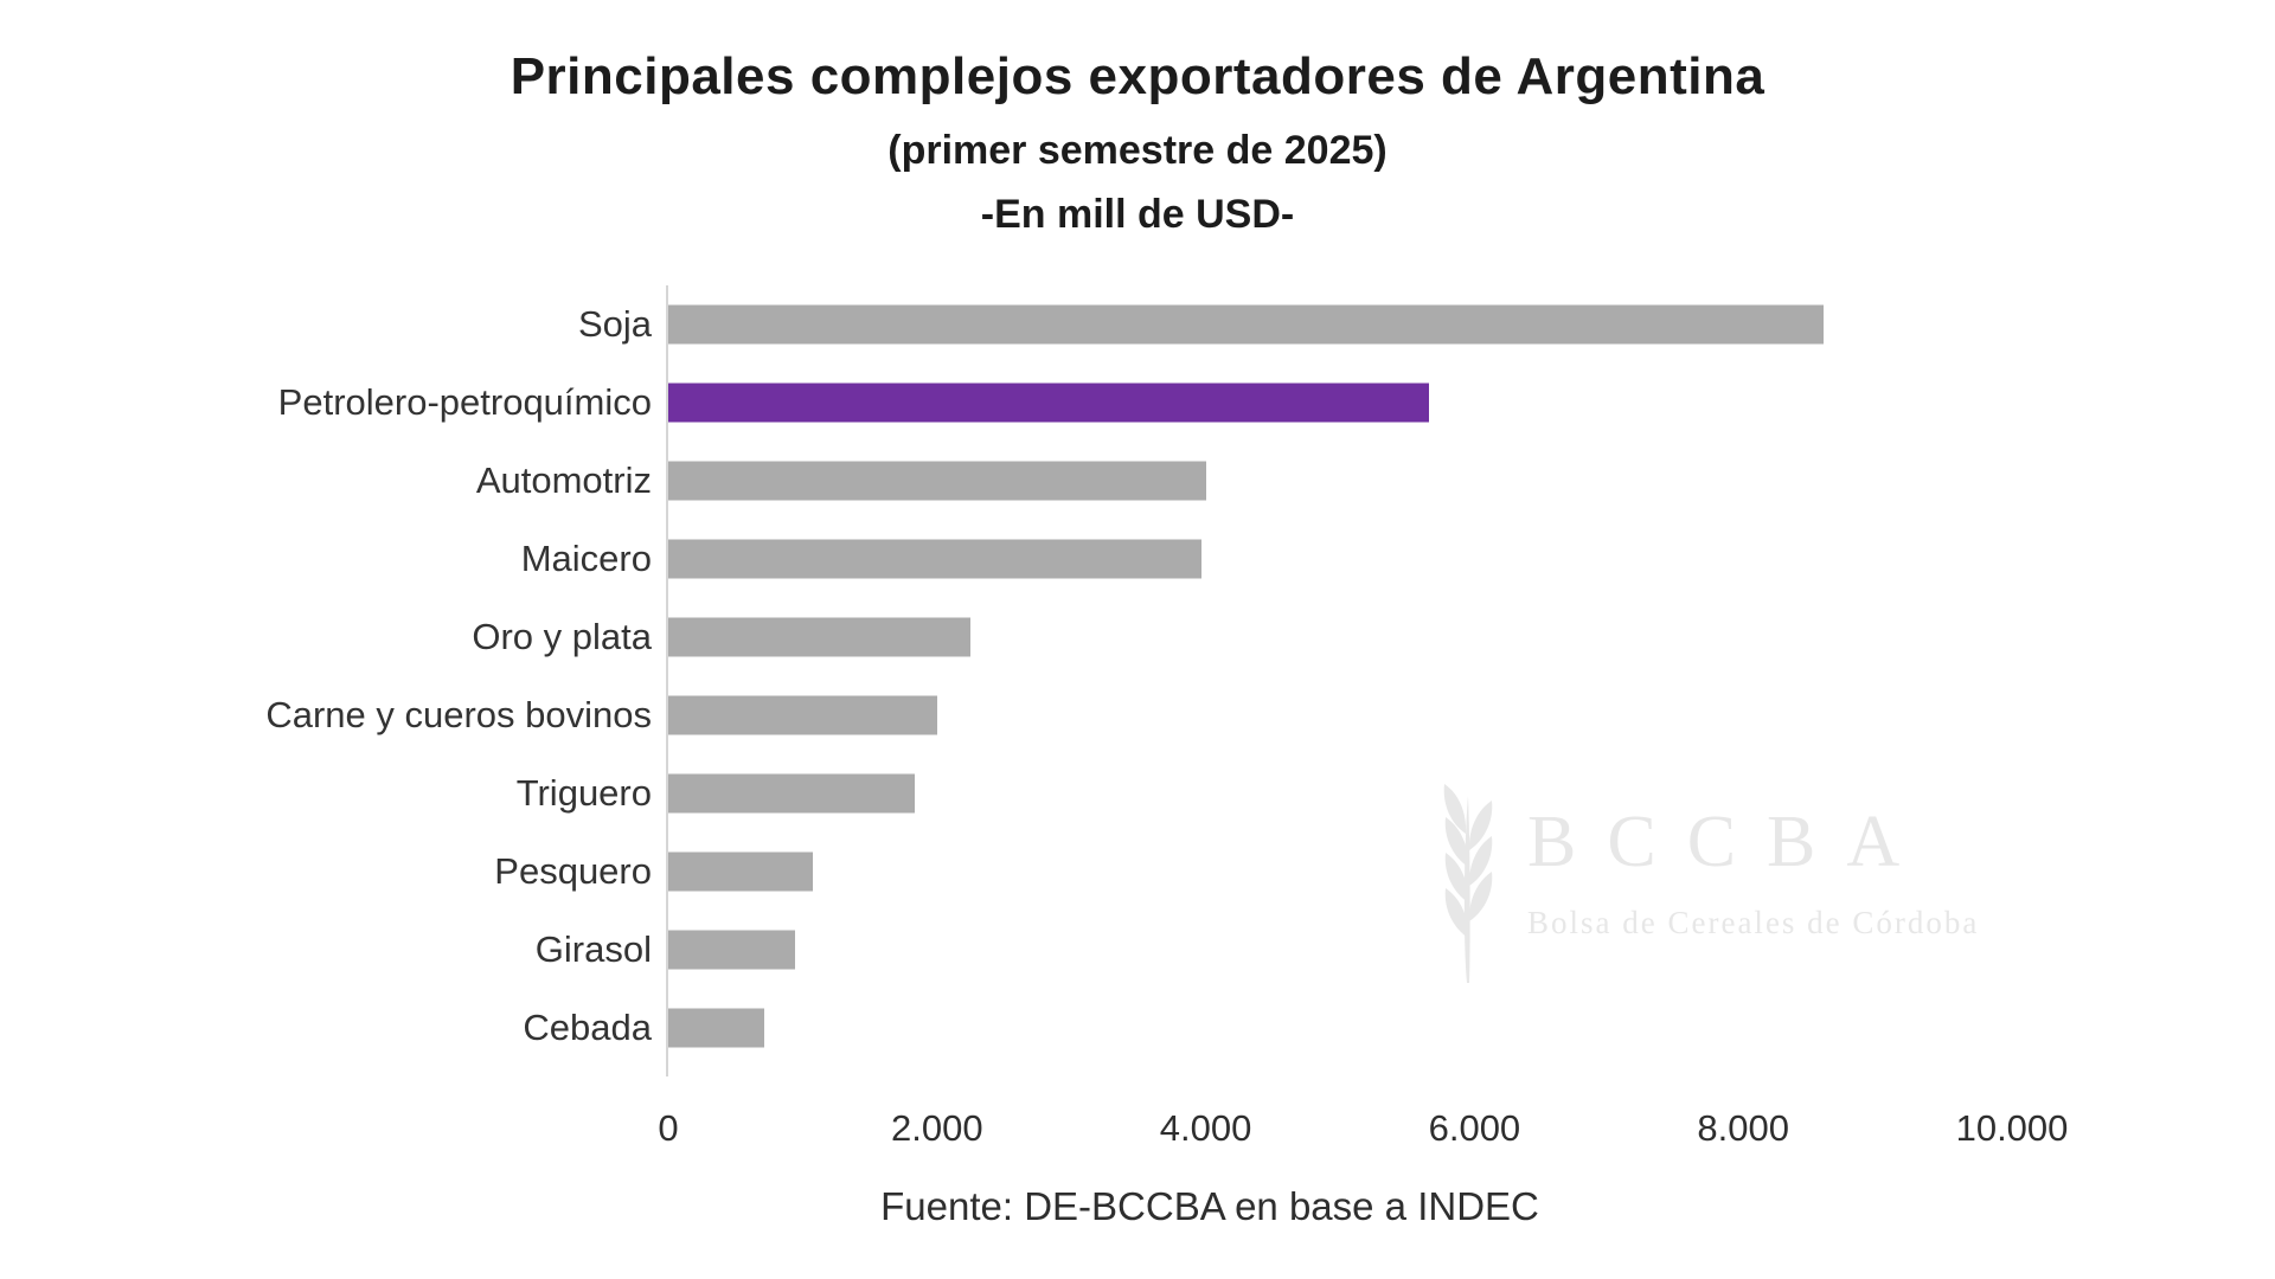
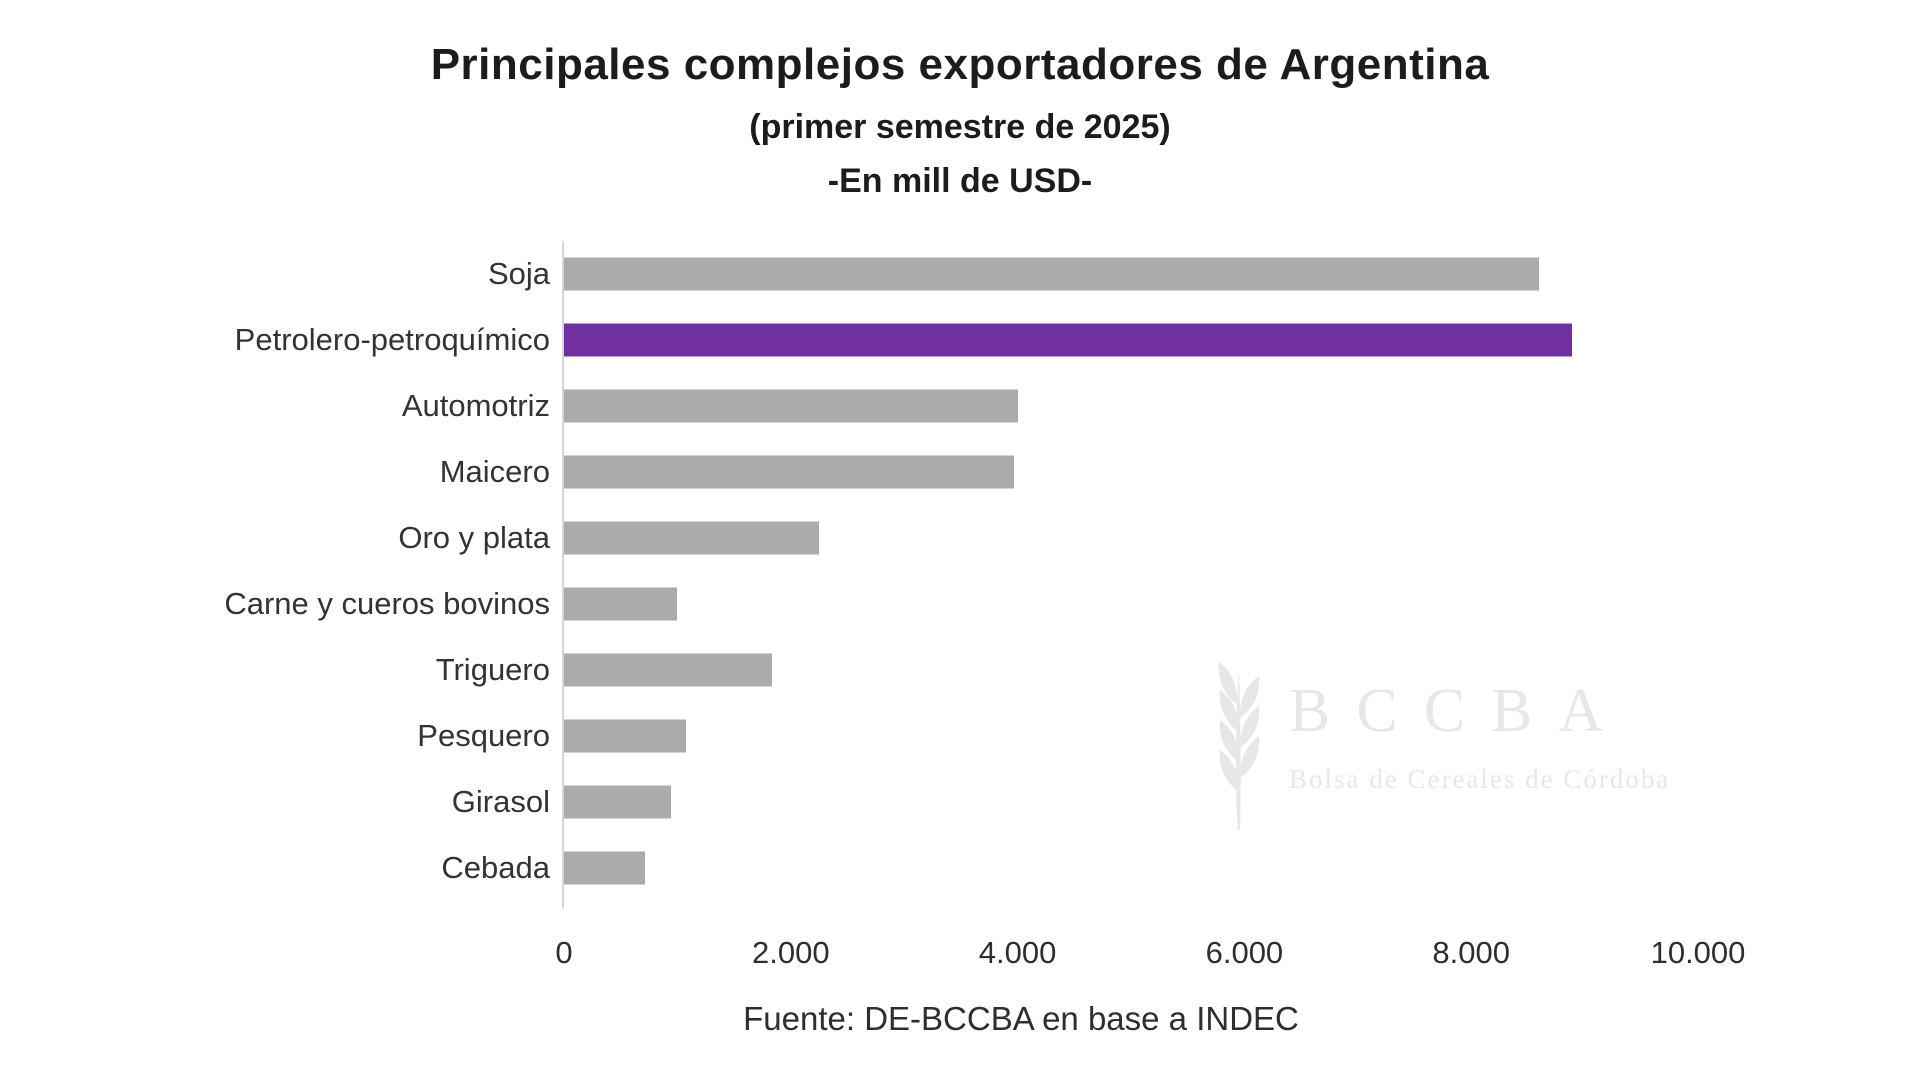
Petrolero-petroquímico: 5660 -> 8890
Carne y cueros bovinos: 2000 -> 1000
